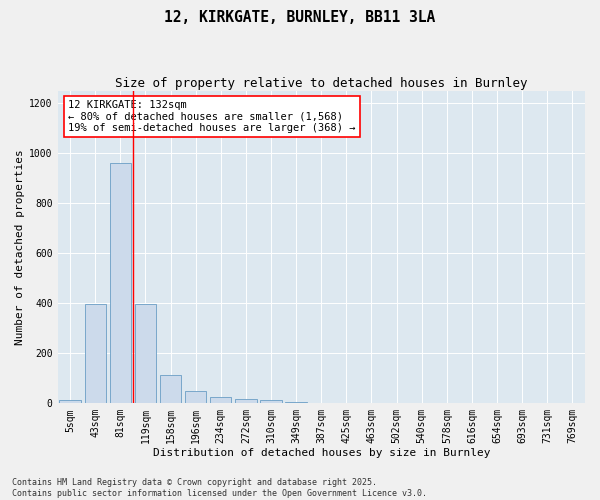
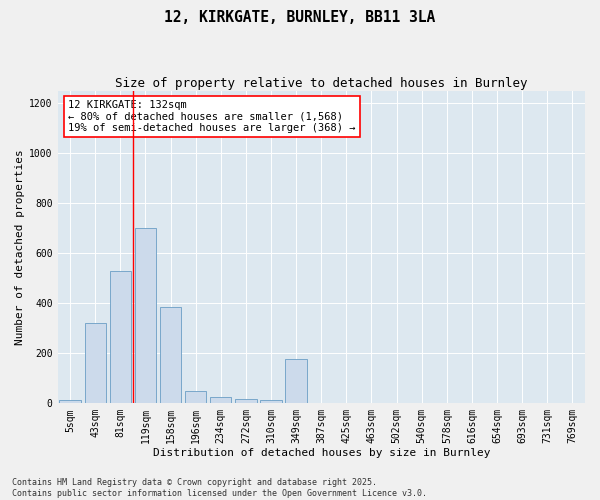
43sqm: 397 -> 320
81sqm: 960 -> 530
119sqm: 397 -> 700
158sqm: 112 -> 385
349sqm: 5 -> 175
